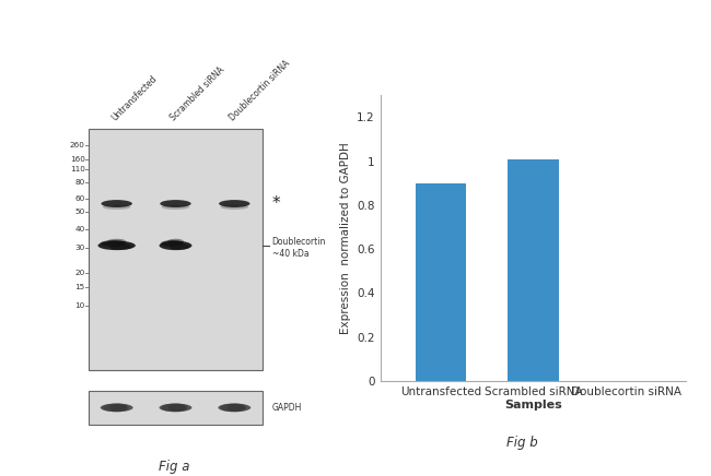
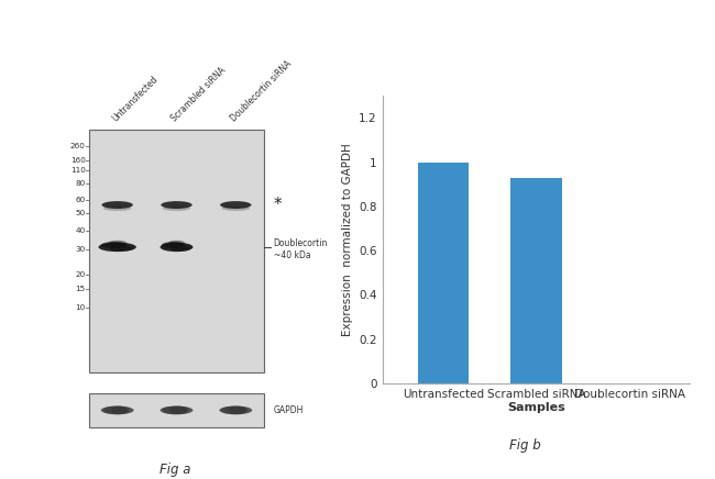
Untransfected: 0.90 -> 1.00
Scrambled siRNA: 1.01 -> 0.93
